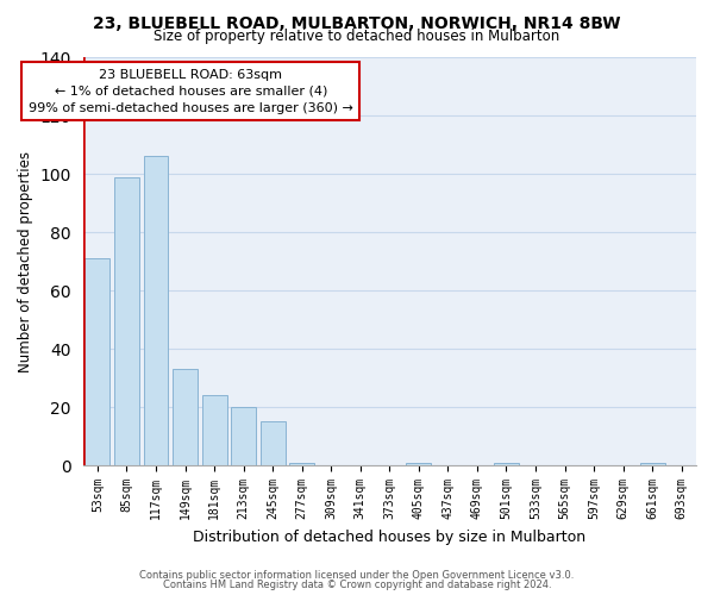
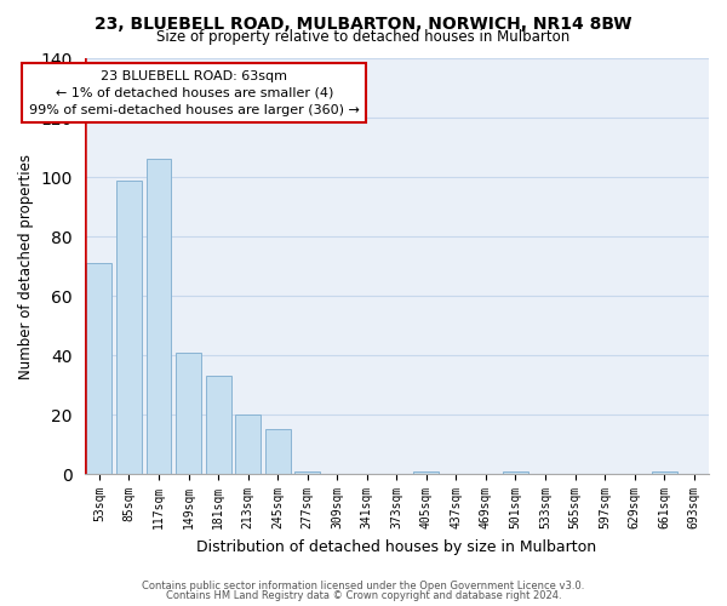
149sqm: 33 -> 41
181sqm: 24 -> 33
